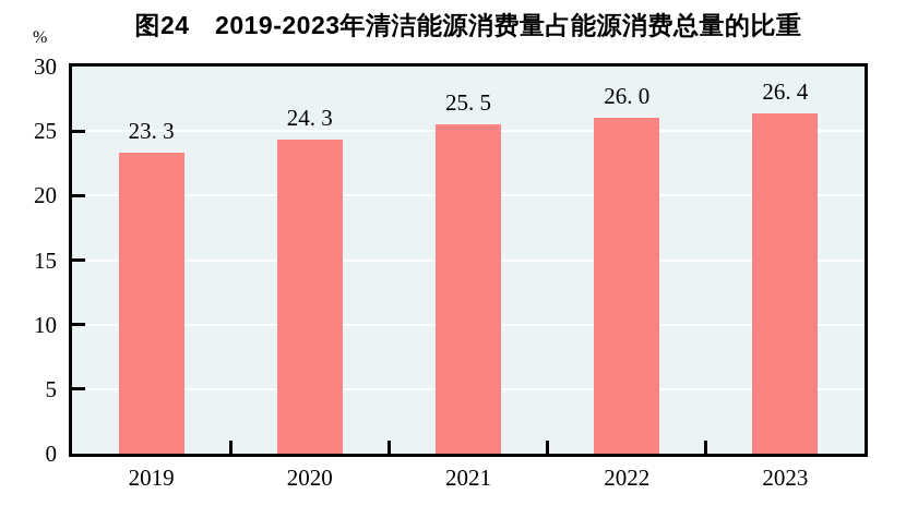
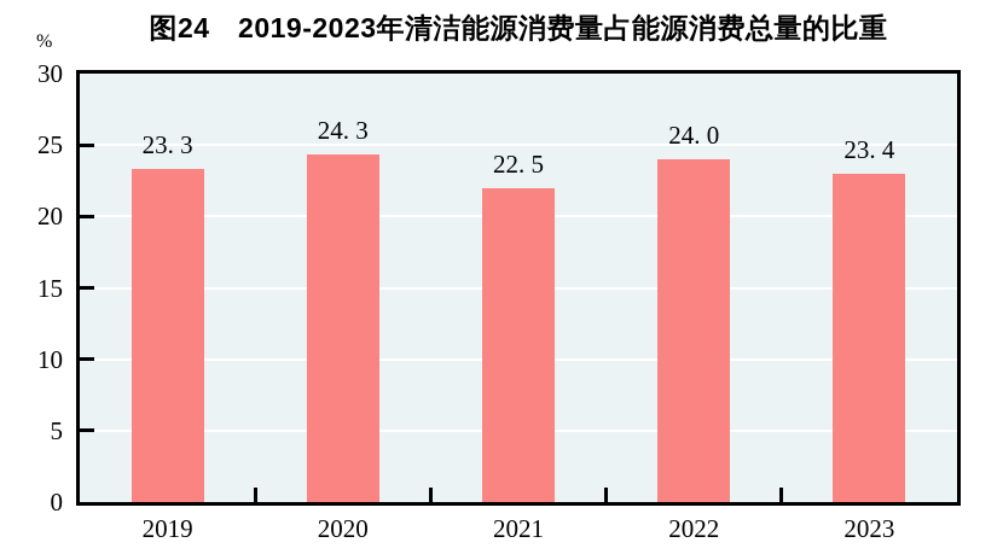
2021: 25 -> 22
2022: 26 -> 24
2023: 26 -> 23
